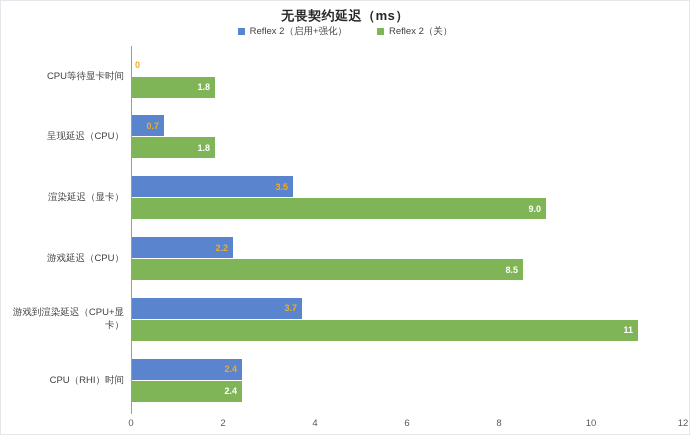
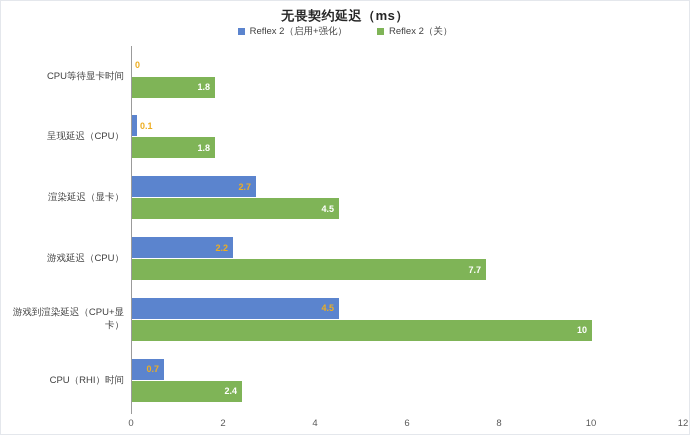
Reflex 2（启用+强化）/呈现延迟（CPU）: 0.7 -> 0.1
Reflex 2（启用+强化）/渲染延迟（显卡）: 3.5 -> 2.7
Reflex 2（关）/渲染延迟（显卡）: 9.0 -> 4.5
Reflex 2（关）/游戏延迟（CPU）: 8.5 -> 7.7
Reflex 2（启用+强化）/游戏到渲染延迟（CPU+显卡）: 3.7 -> 4.5
Reflex 2（关）/游戏到渲染延迟（CPU+显卡）: 11 -> 10
Reflex 2（启用+强化）/CPU（RHI）时间: 2.4 -> 0.7
